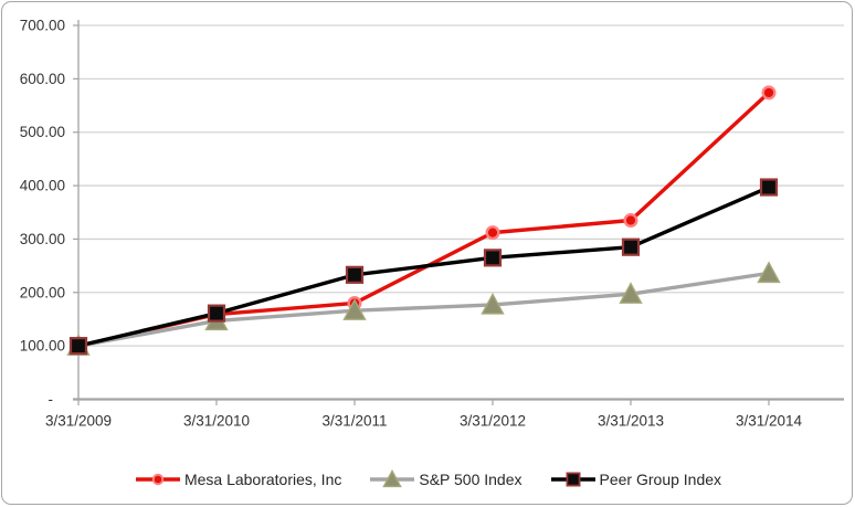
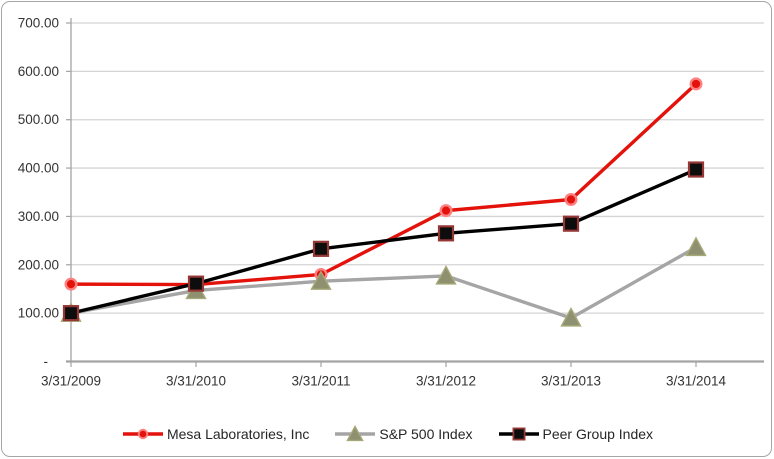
Mesa Laboratories, Inc/3/31/2009: 100 -> 160
S&P 500 Index/3/31/2013: 200 -> 90
